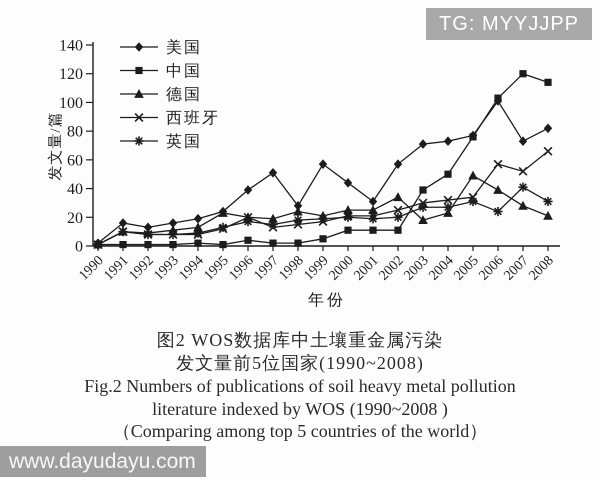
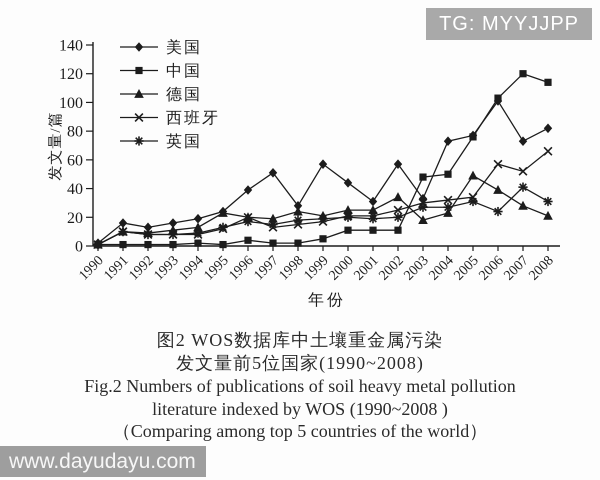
美国/2003: 71 -> 33
中国/2003: 39 -> 48
